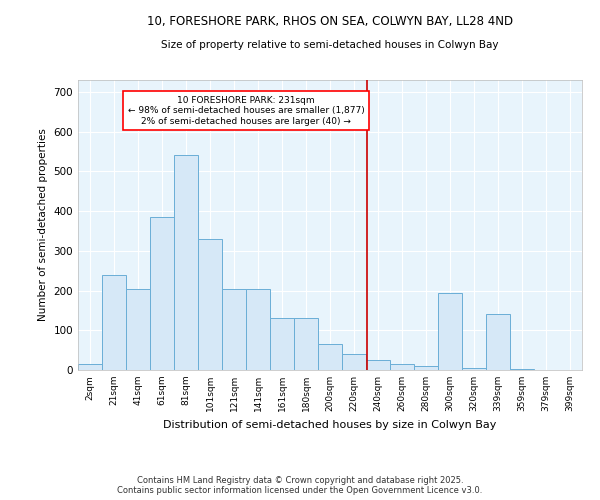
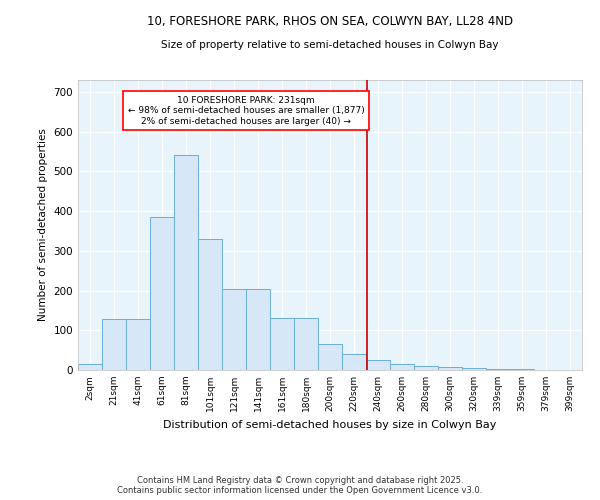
21sqm: 240 -> 128
41sqm: 205 -> 128
300sqm: 195 -> 8
339sqm: 140 -> 3
